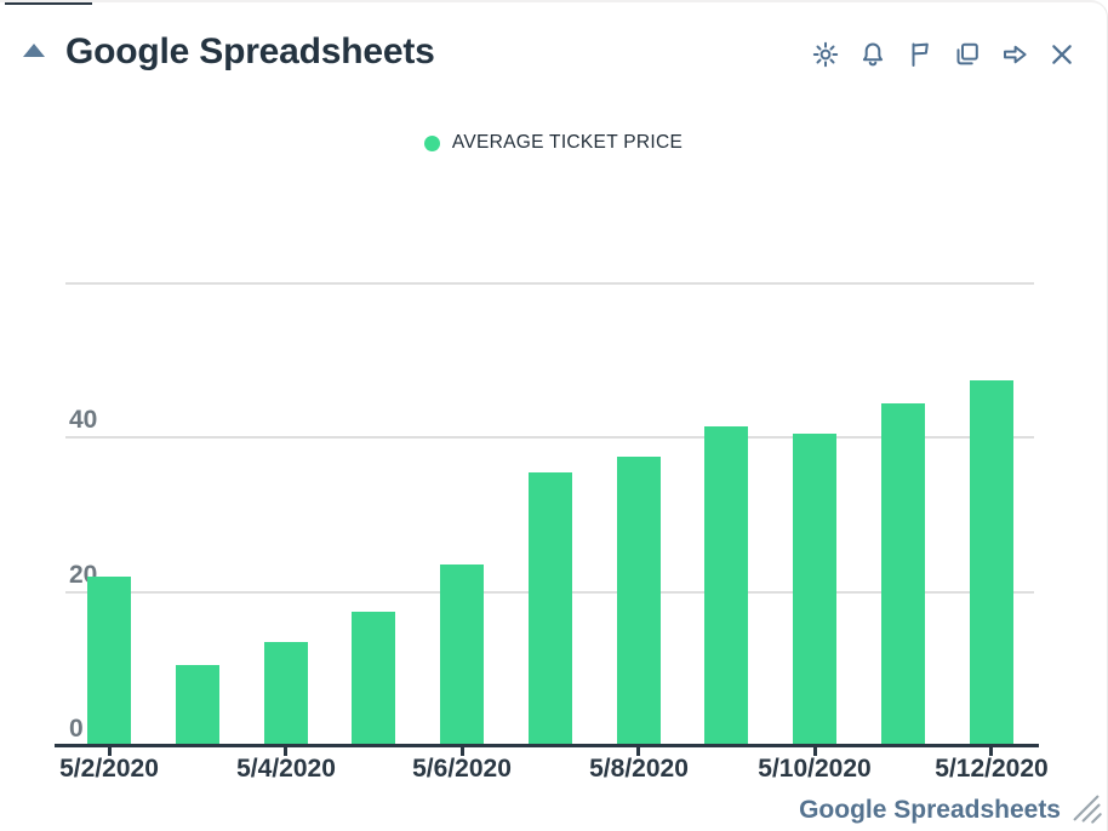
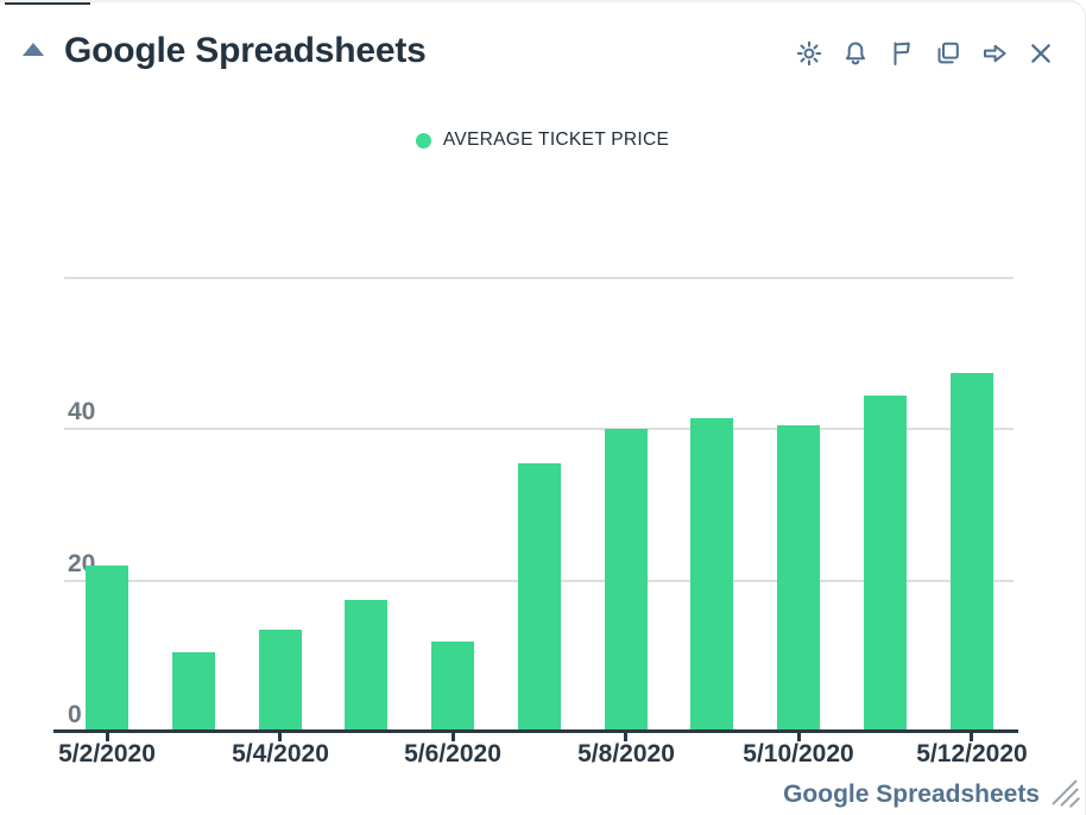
5/6/2020: 24 -> 12
5/8/2020: 38 -> 40
